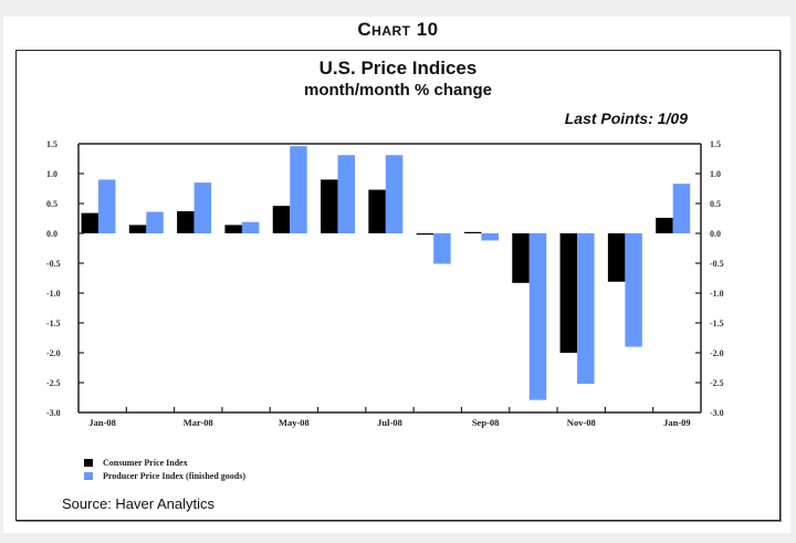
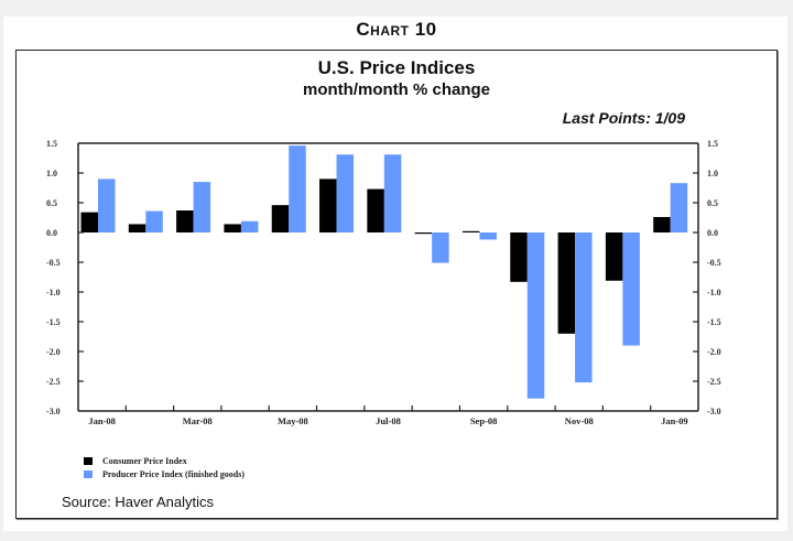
Consumer Price Index/Nov-08: -2.0 -> -1.7
